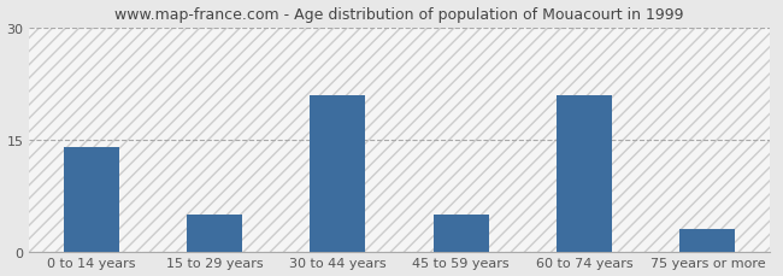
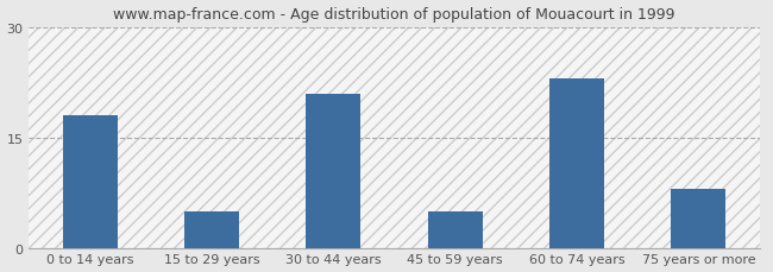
0 to 14 years: 14 -> 18
60 to 74 years: 21 -> 23
75 years or more: 3 -> 8
